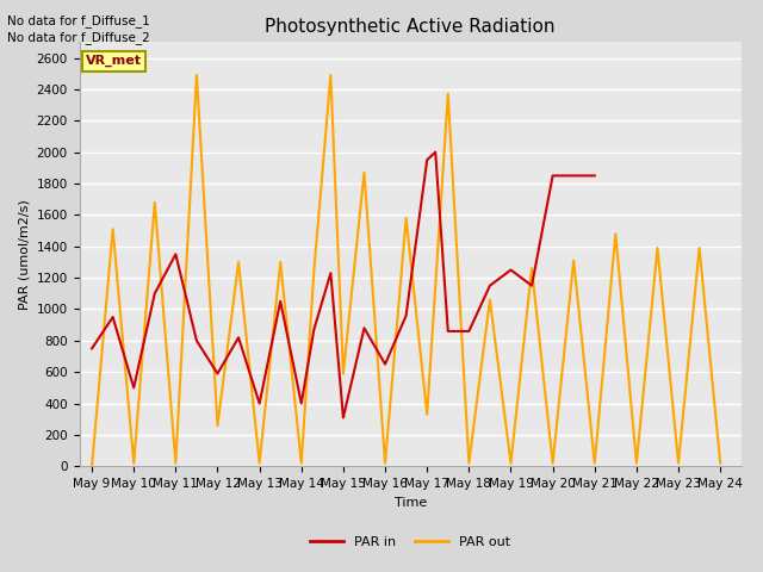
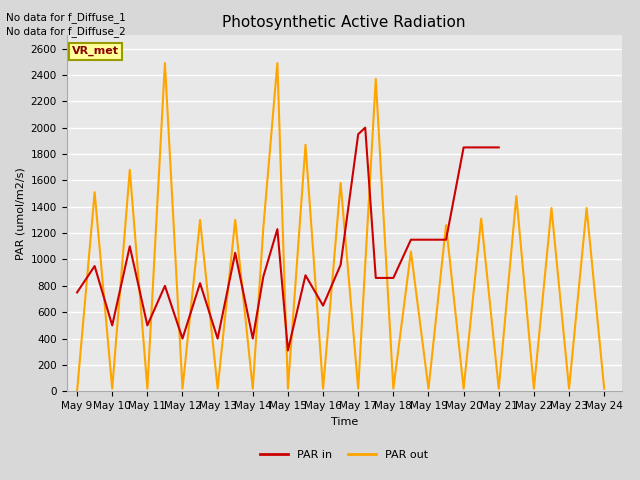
PAR in/May 11: 1350 -> 500
PAR in/May 12: 590 -> 400
PAR out/May 12: 260 -> 20
PAR out/May 15: 590 -> 20
PAR out/May 17: 330 -> 20
PAR in/May 19: 1250 -> 1150
